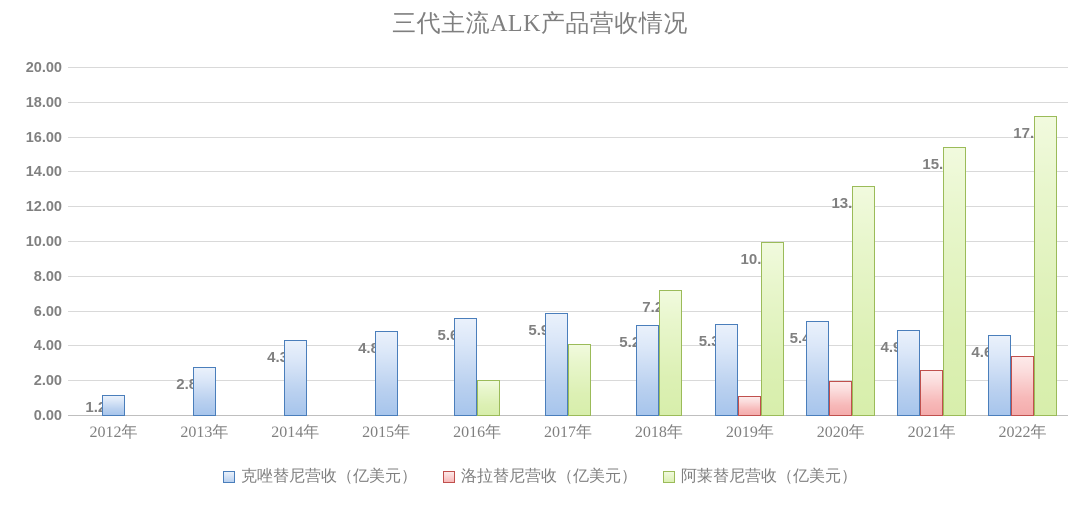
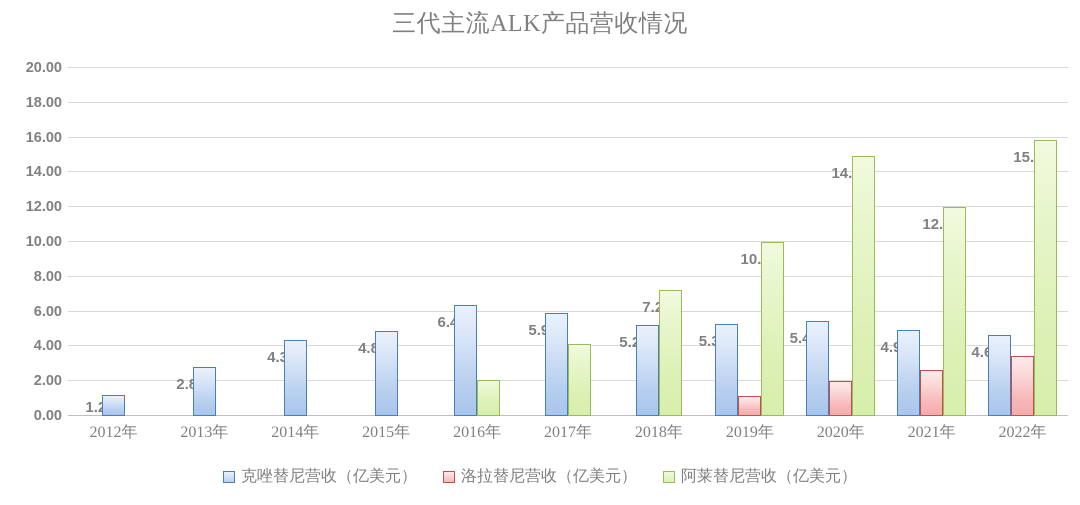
克唑替尼营收（亿美元）/2016年: 5.61 -> 6.40
阿莱替尼营收（亿美元）/2020年: 13.24 -> 14.95
阿莱替尼营收（亿美元）/2021年: 15.48 -> 12.04
阿莱替尼营收（亿美元）/2022年: 17.27 -> 15.88
